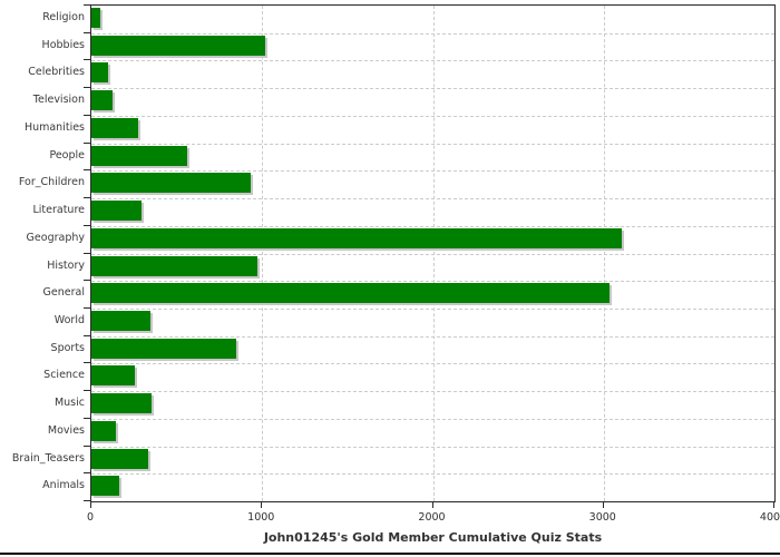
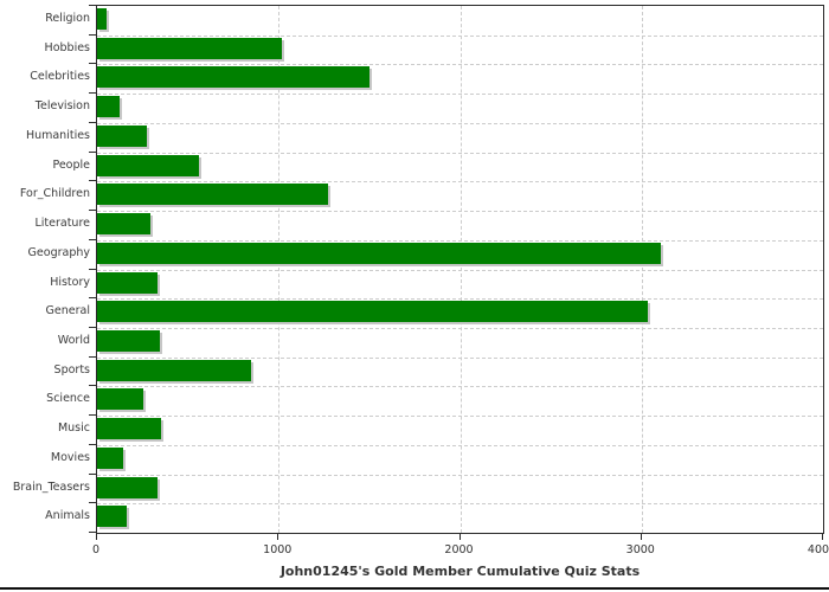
Celebrities: 100 -> 1500
For_Children: 930 -> 1270
History: 980 -> 330
